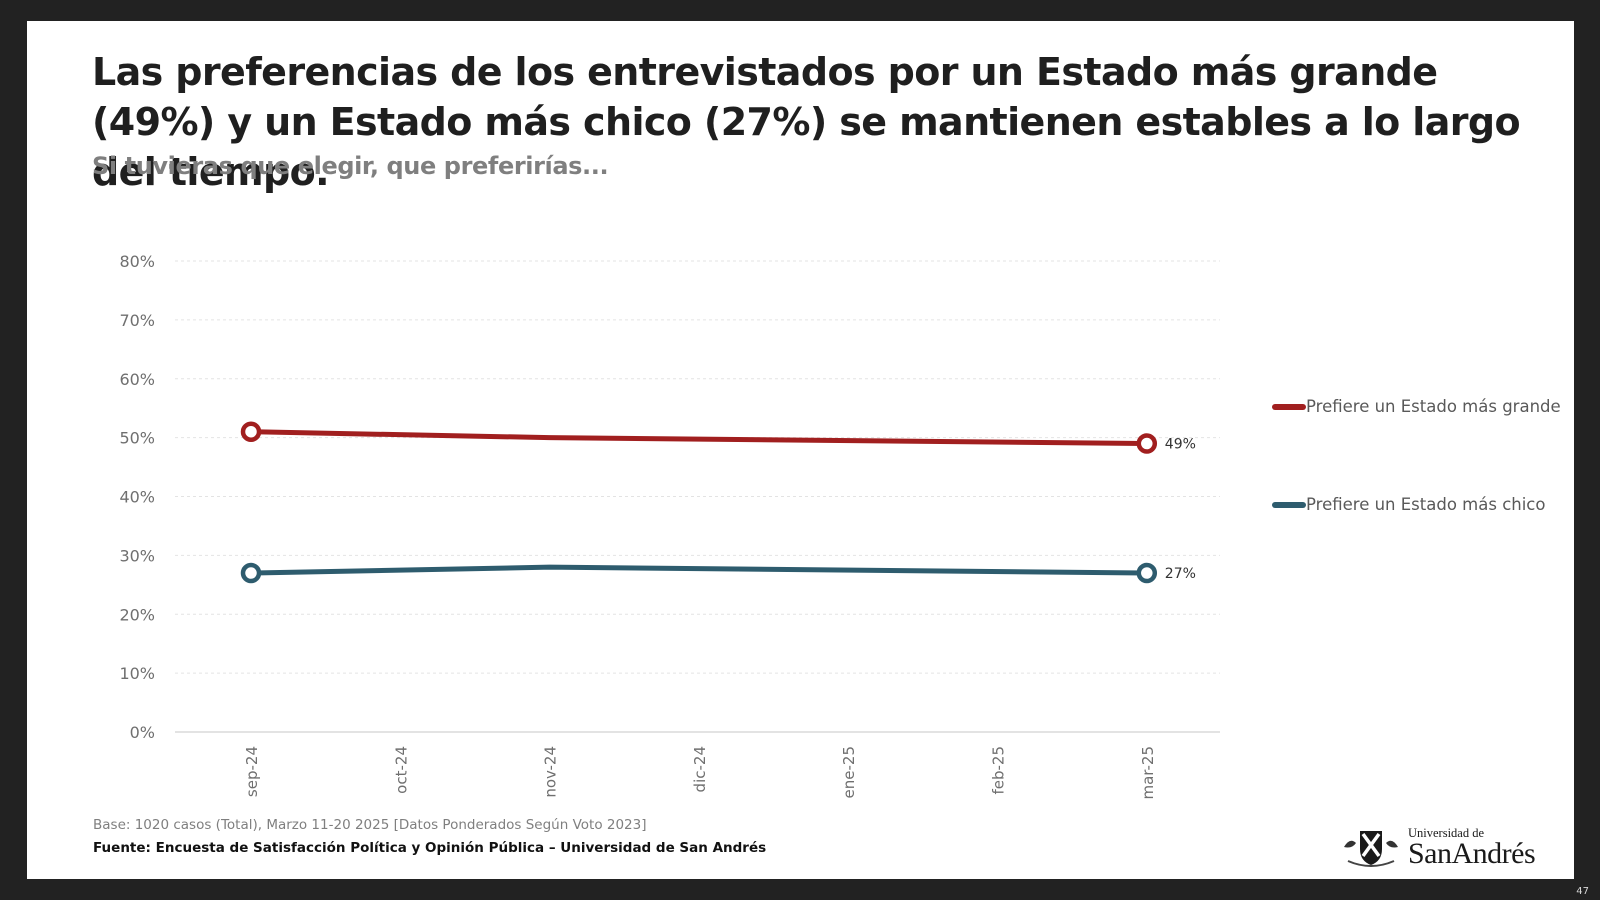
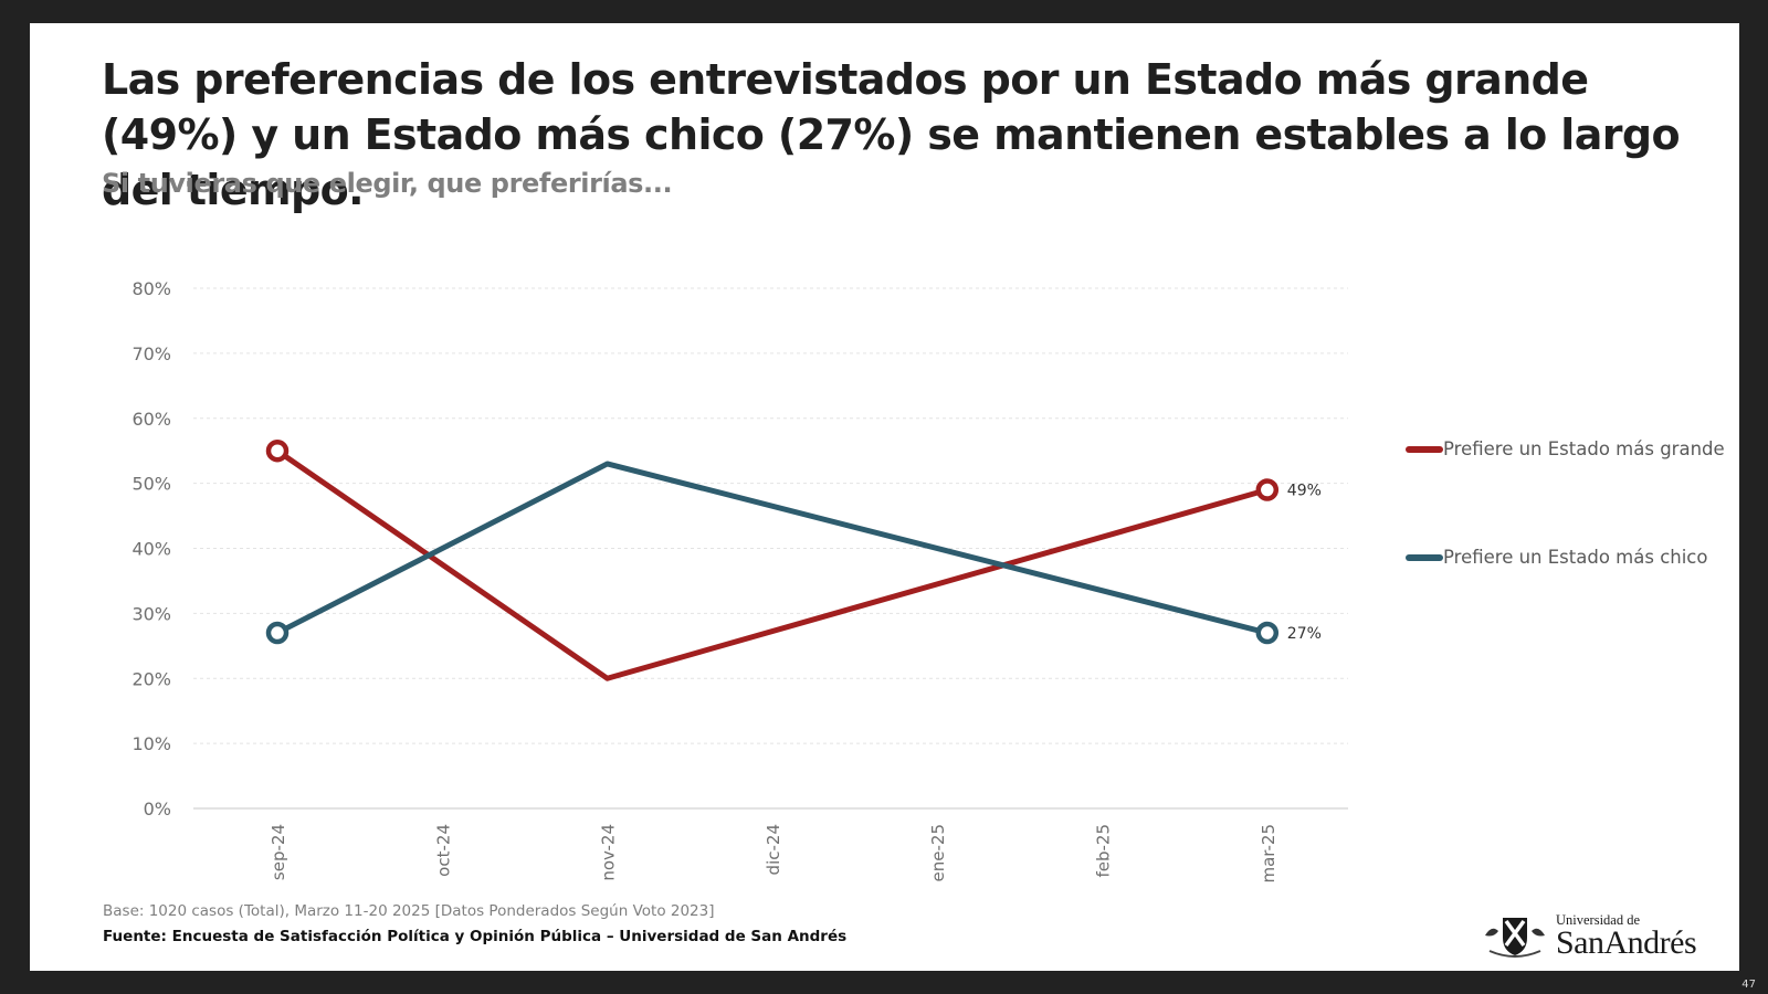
Prefiere un Estado más grande/sep-24: 51% -> 55%
Prefiere un Estado más grande/nov-24: 50% -> 20%
Prefiere un Estado más chico/nov-24: 28% -> 53%
